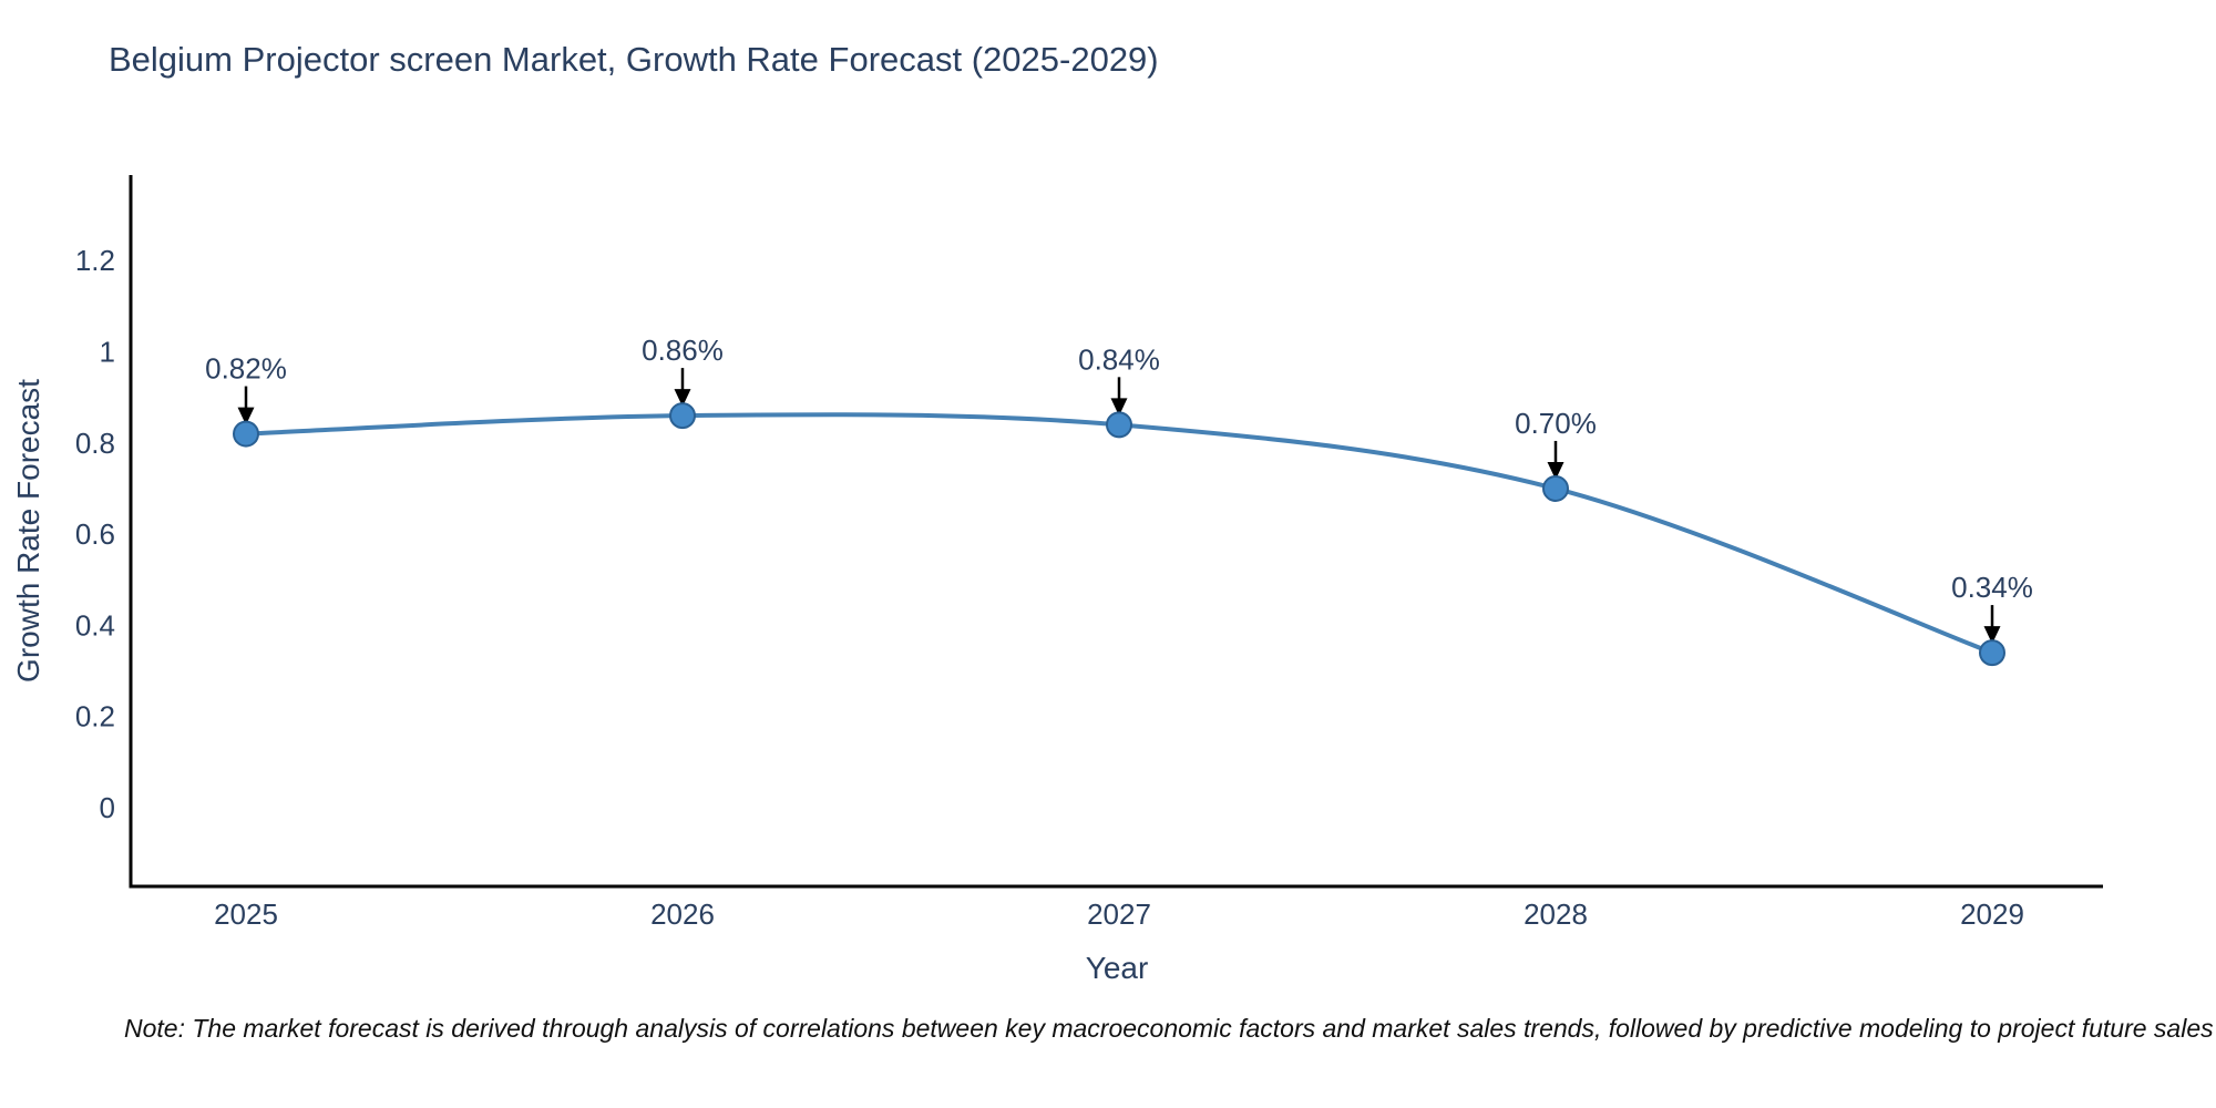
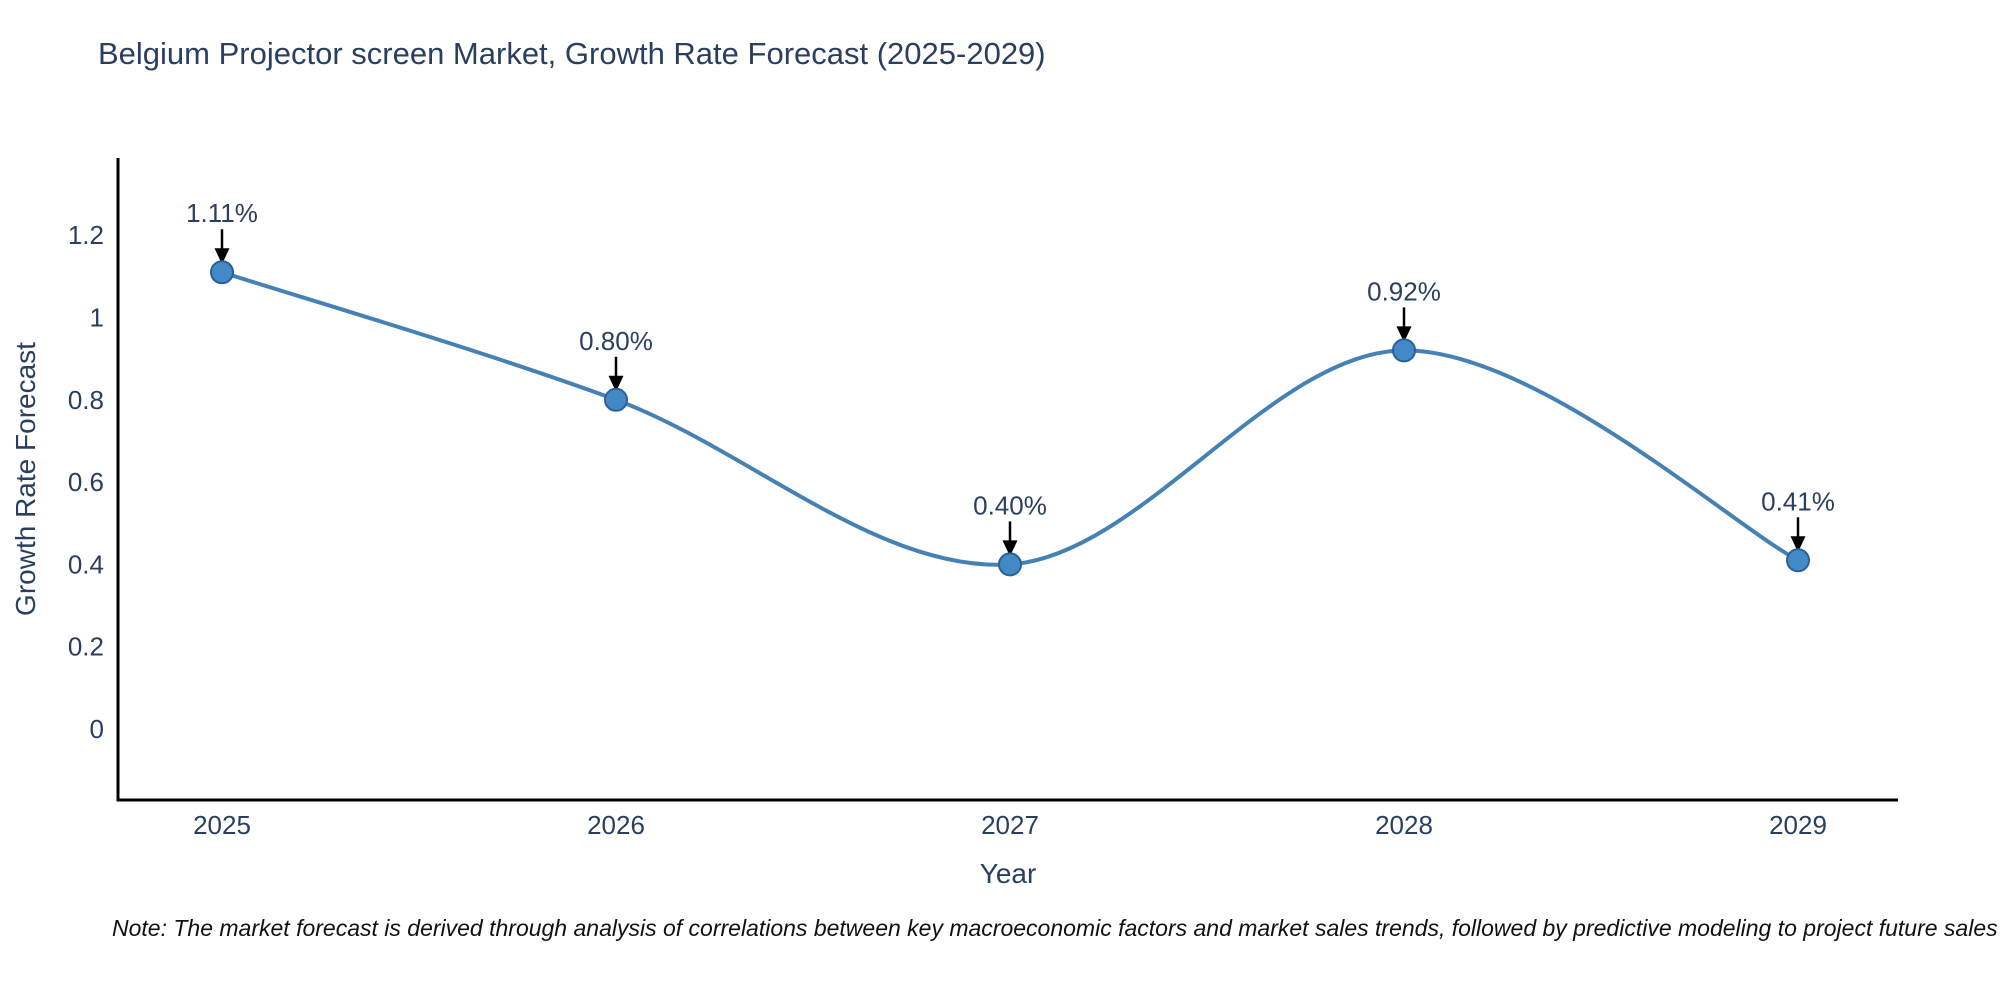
2025: 0.82% -> 1.11%
2026: 0.86% -> 0.80%
2027: 0.84% -> 0.40%
2028: 0.70% -> 0.92%
2029: 0.34% -> 0.41%
